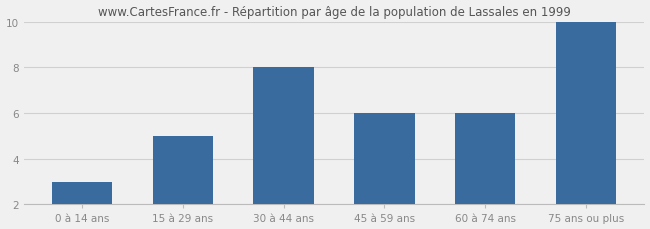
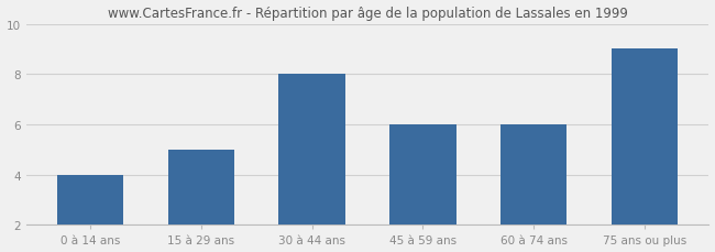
0 à 14 ans: 3 -> 4
75 ans ou plus: 10 -> 9
